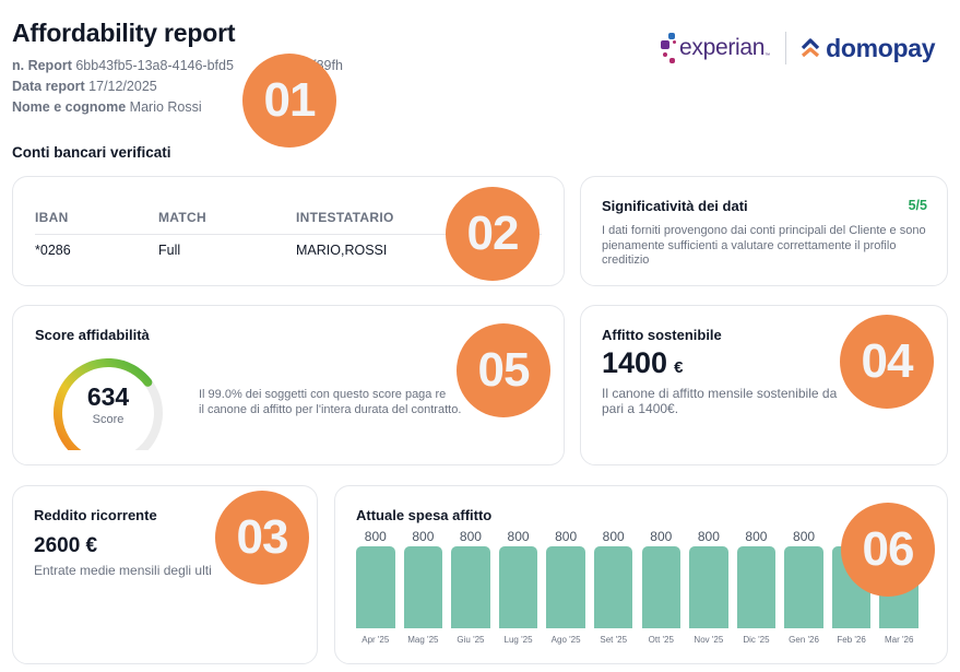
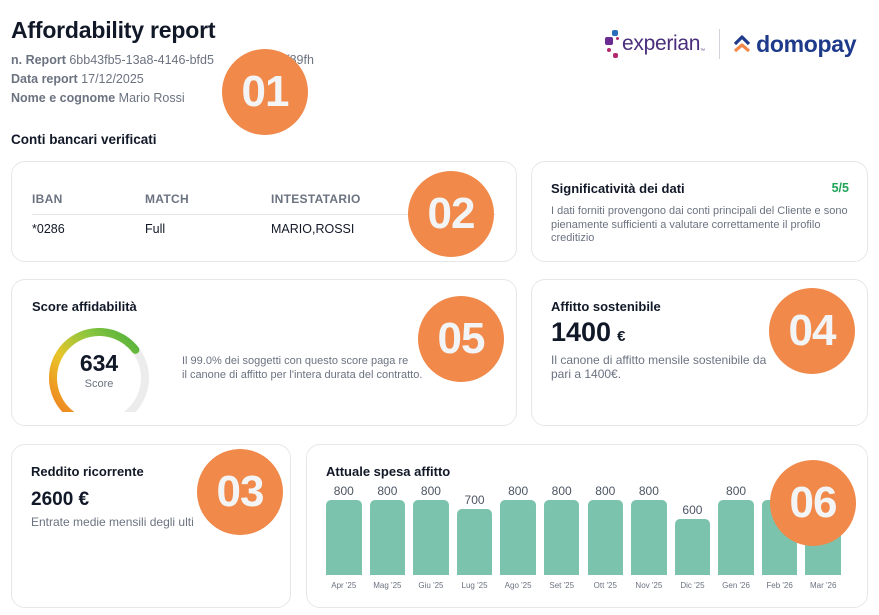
Lug '25: 800 -> 700
Dic '25: 800 -> 600
